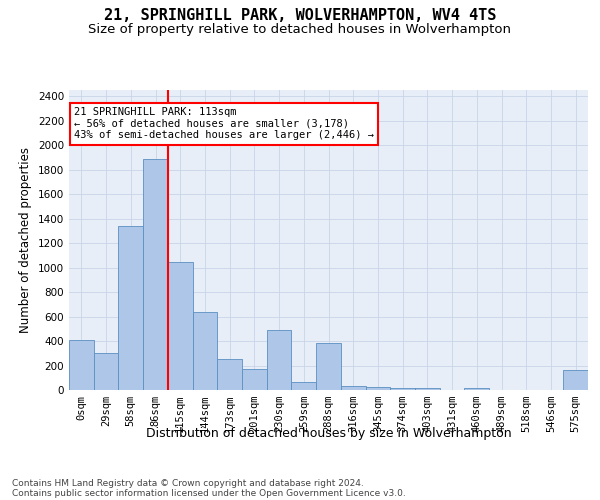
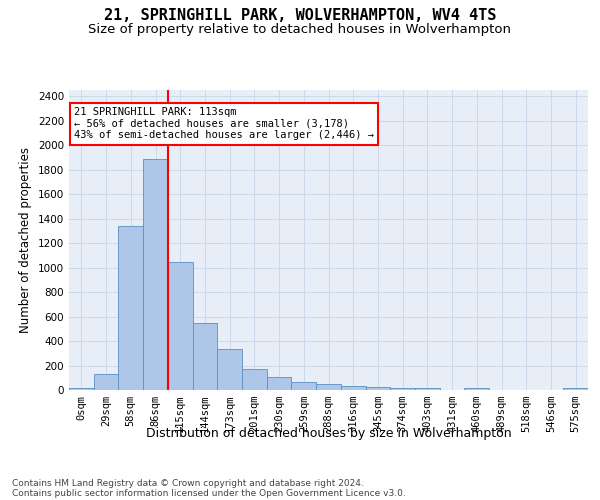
0sqm: 410 -> 20
29sqm: 300 -> 130
144sqm: 640 -> 540
173sqm: 250 -> 340
230sqm: 490 -> 110
288sqm: 380 -> 40
575sqm: 160 -> 20
